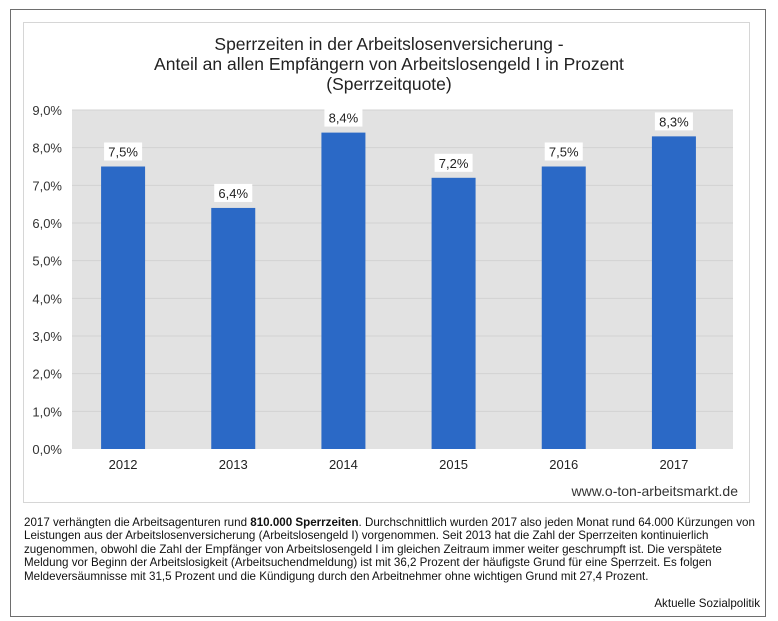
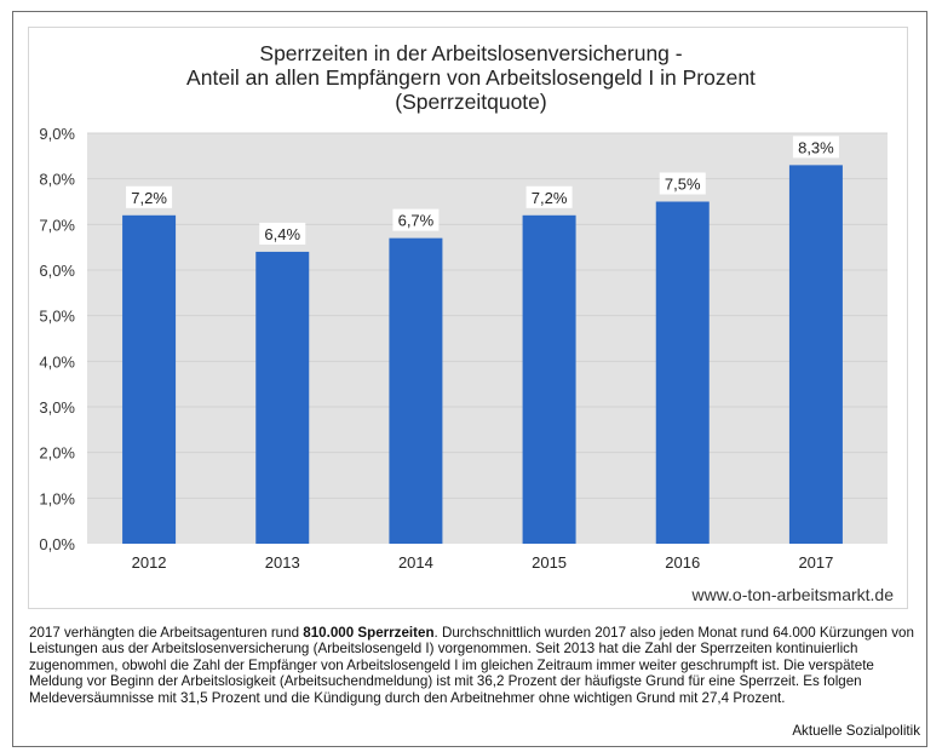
2012: 7,5% -> 7,2%
2014: 8,4% -> 6,7%
